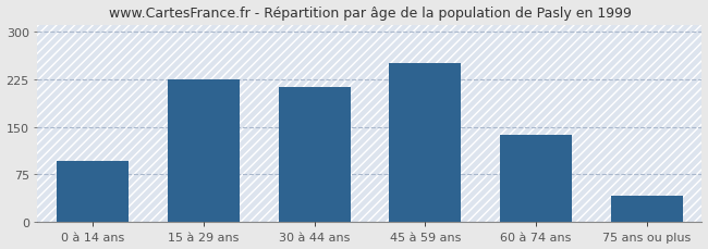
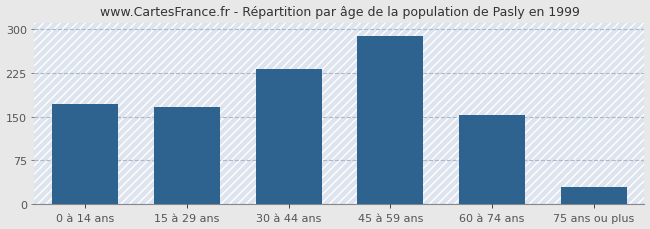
0 à 14 ans: 96 -> 172
15 à 29 ans: 224 -> 167
30 à 44 ans: 212 -> 232
45 à 59 ans: 250 -> 288
60 à 74 ans: 138 -> 153
75 ans ou plus: 42 -> 30
